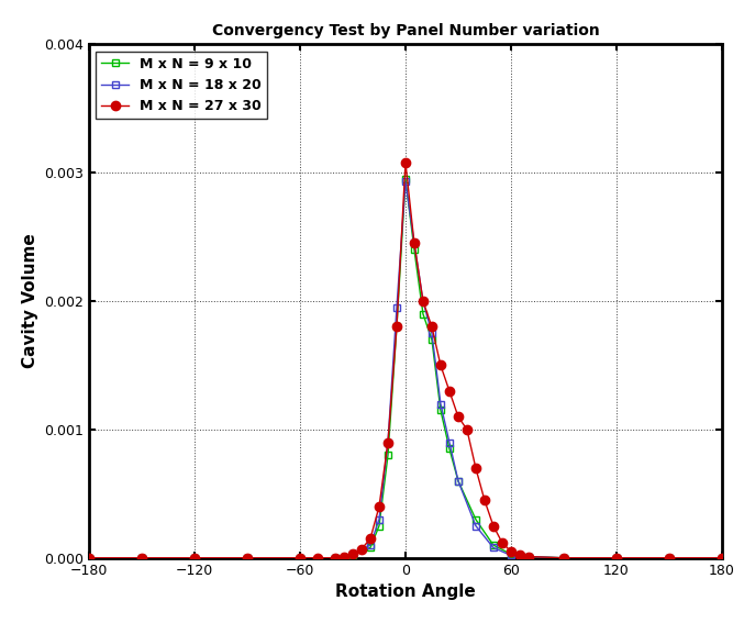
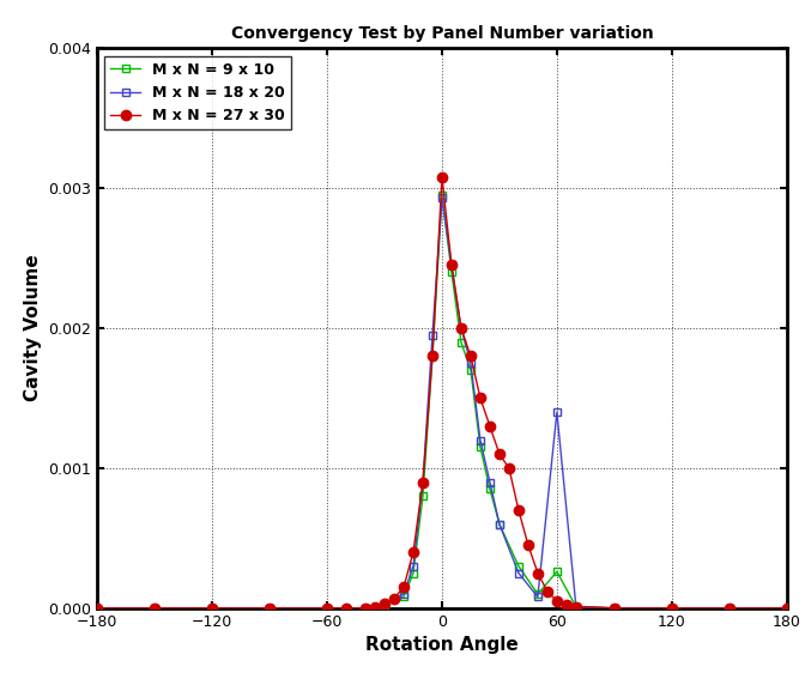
M x N = 9 x 10/60: 0.000030 -> 0.000260
M x N = 18 x 20/60: 0.000020 -> 0.001400
